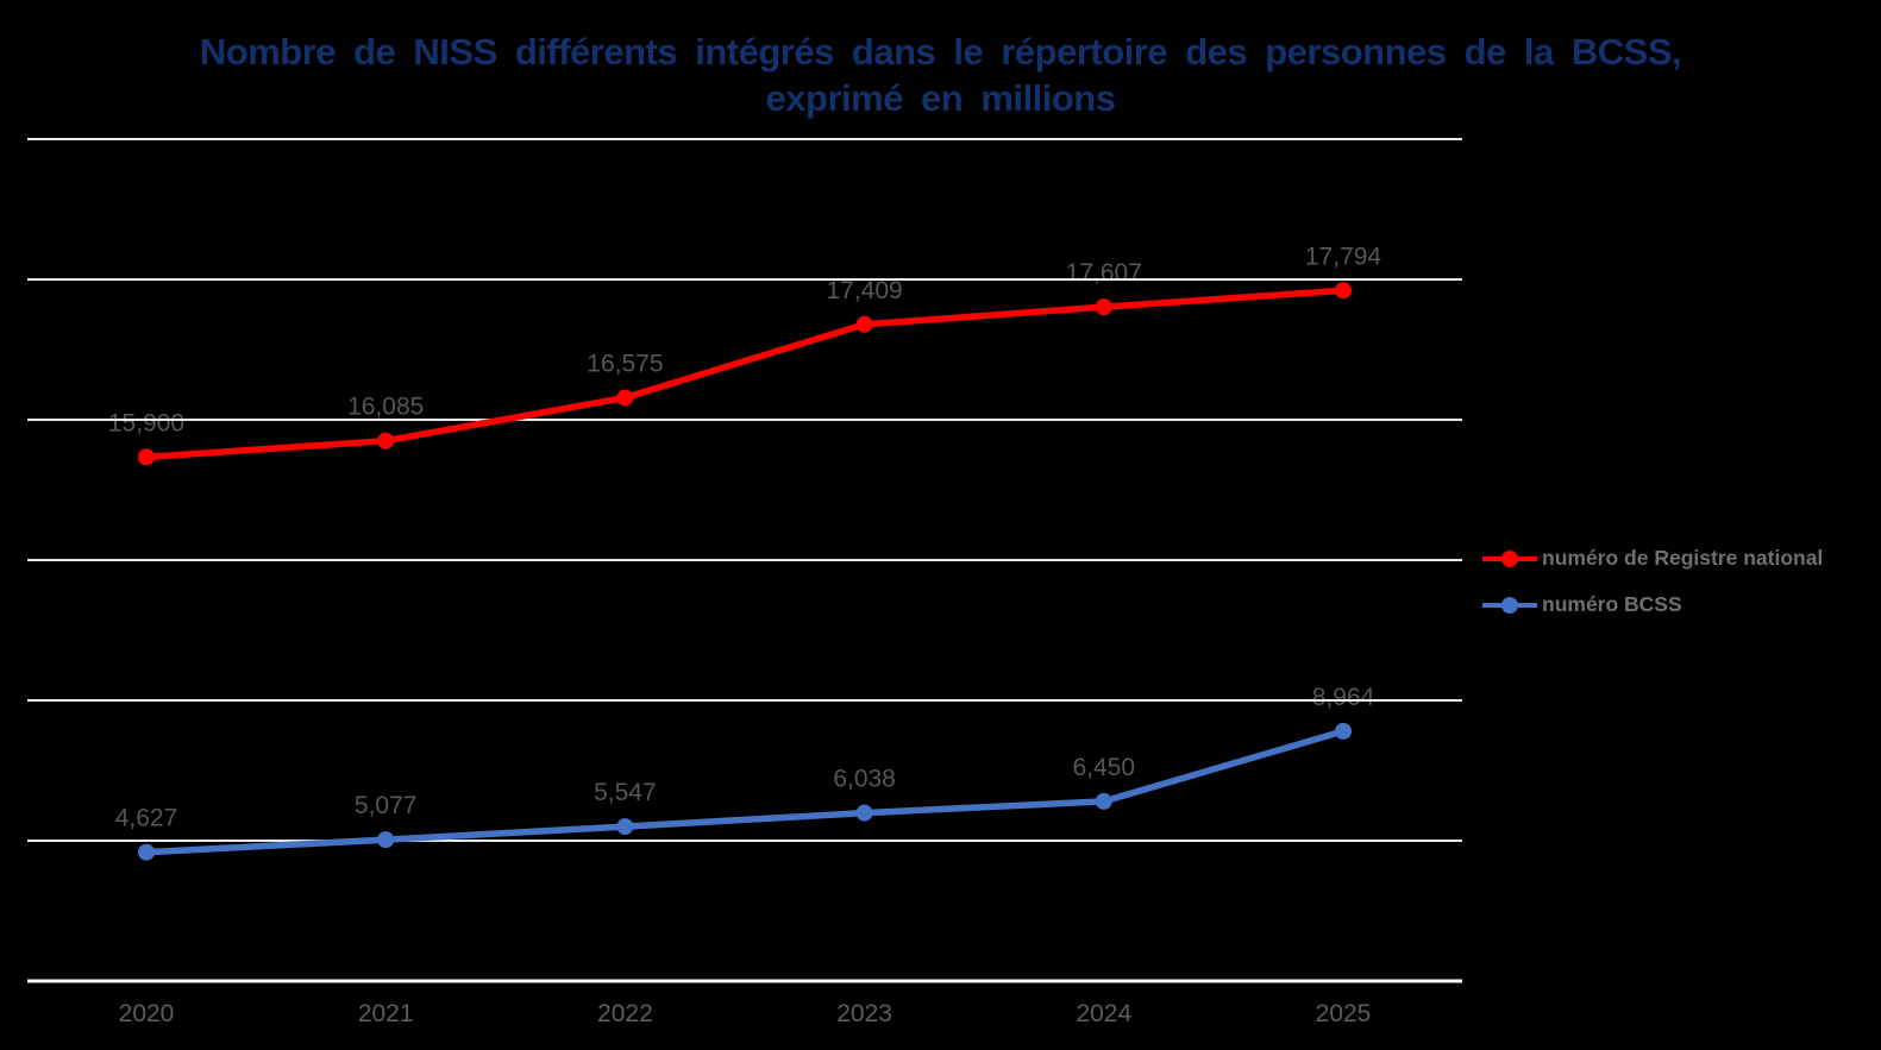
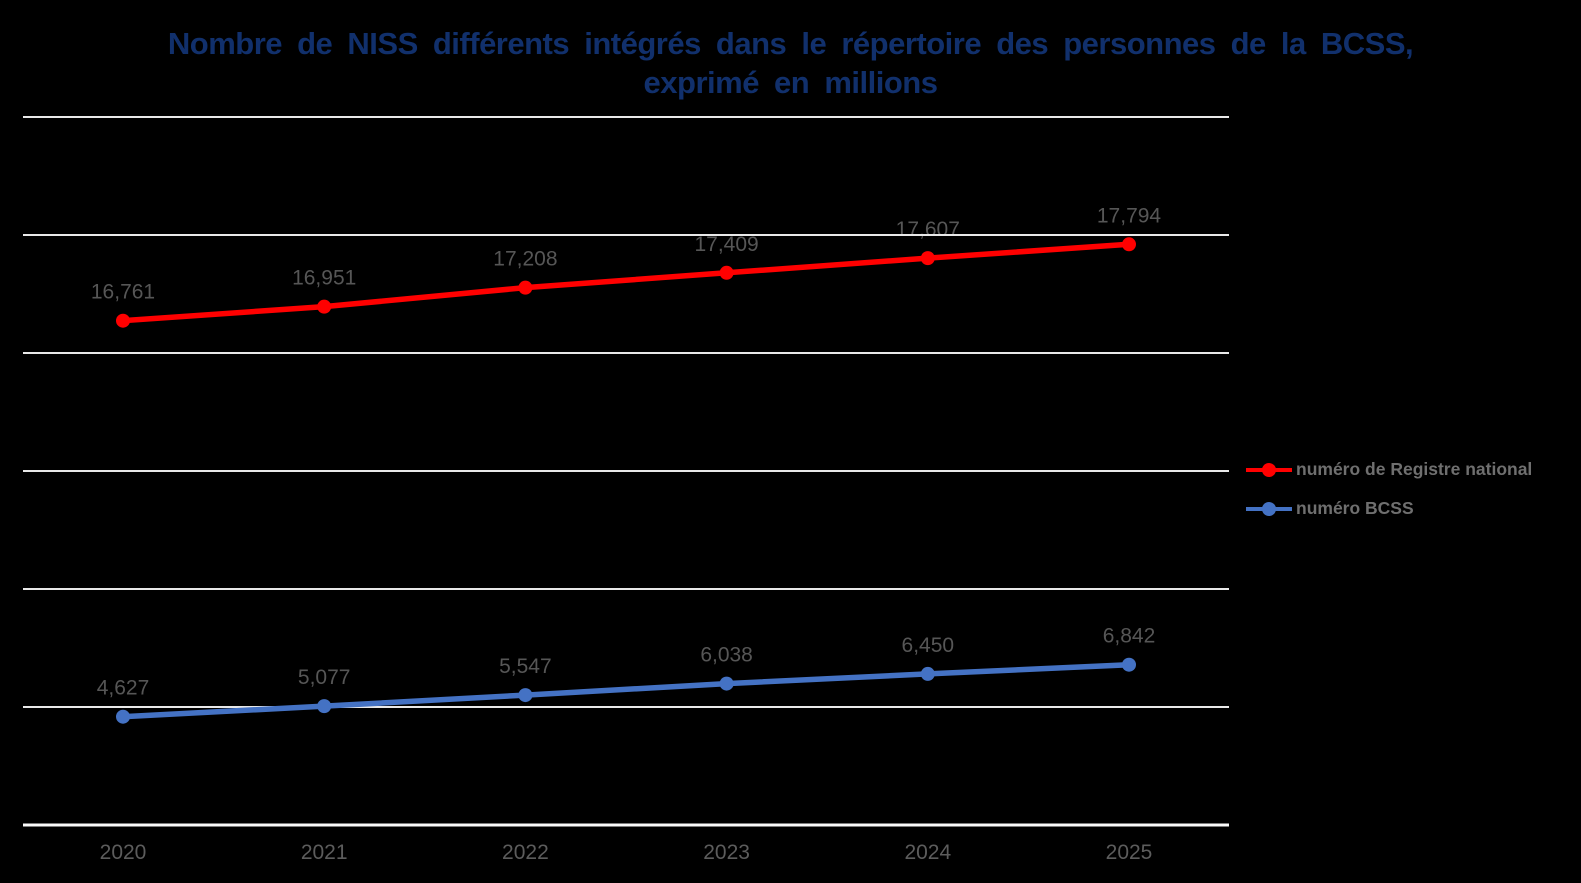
numéro de Registre national/2020: 15,900 -> 16,761
numéro de Registre national/2021: 16,085 -> 16,951
numéro de Registre national/2022: 16,575 -> 17,208
numéro BCSS/2025: 8,964 -> 6,842
